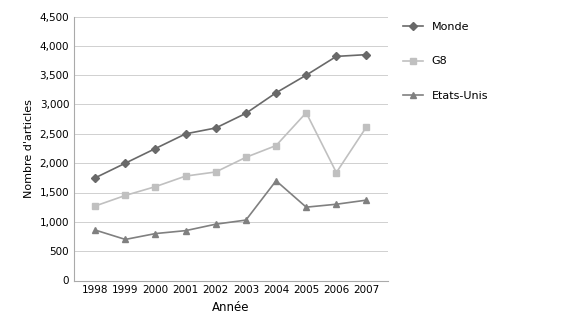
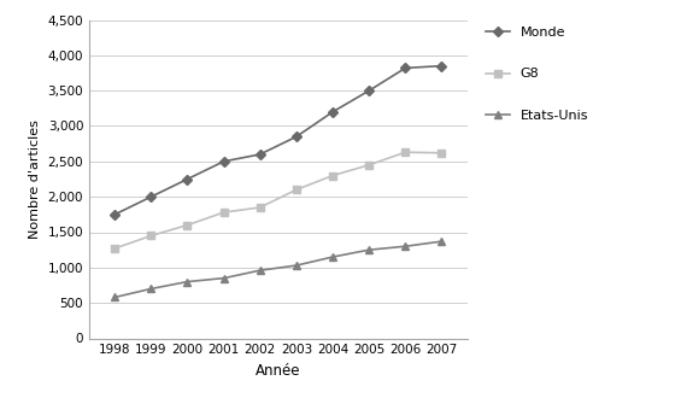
Etats-Unis/1998: 860 -> 580
Etats-Unis/2004: 1,700 -> 1,150
G8/2005: 2,860 -> 2,450
G8/2006: 1,840 -> 2,630
